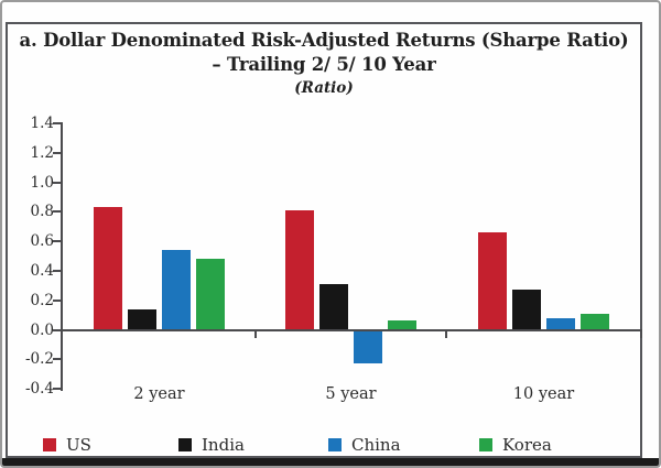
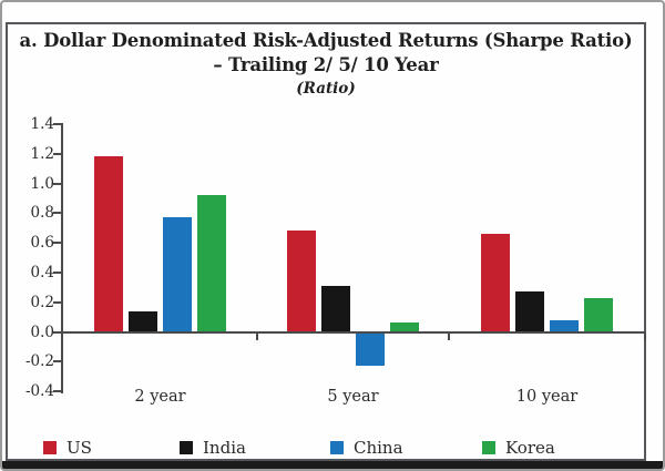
US/2 year: 0.83 -> 1.18
China/2 year: 0.54 -> 0.77
Korea/2 year: 0.48 -> 0.92
US/5 year: 0.81 -> 0.68
Korea/10 year: 0.11 -> 0.23
